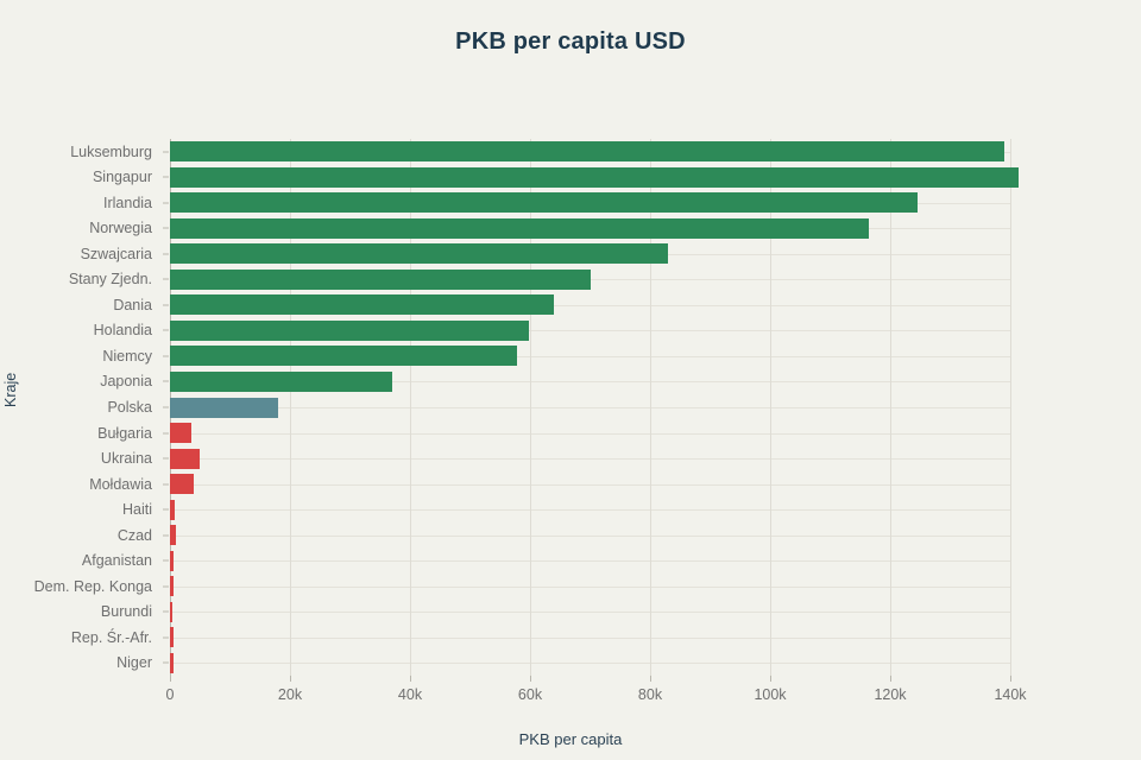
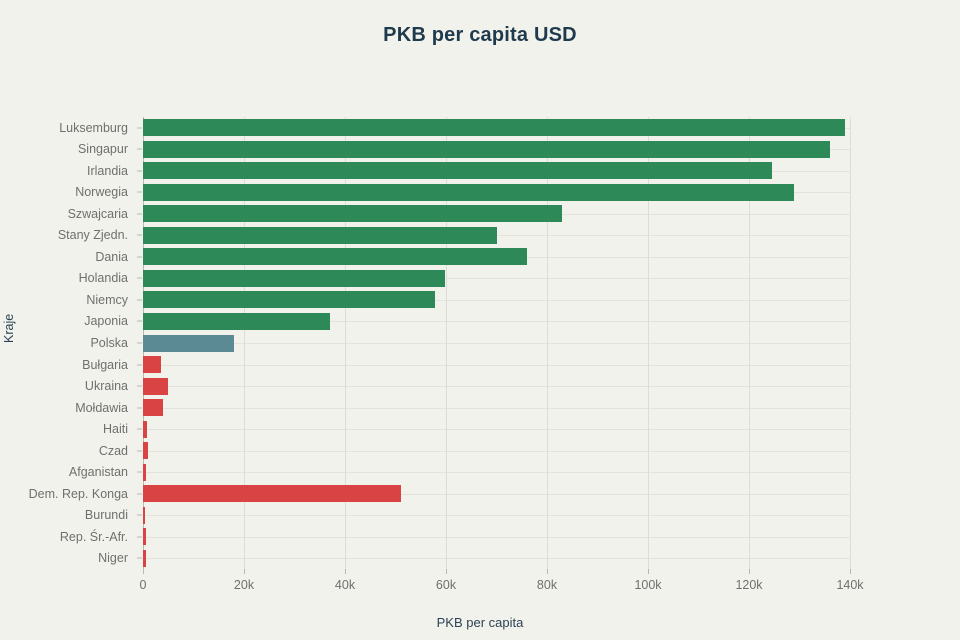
Singapur: 141k -> 136k
Norwegia: 116k -> 129k
Dania: 64k -> 76k
Dem. Rep. Konga: 1k -> 51k
